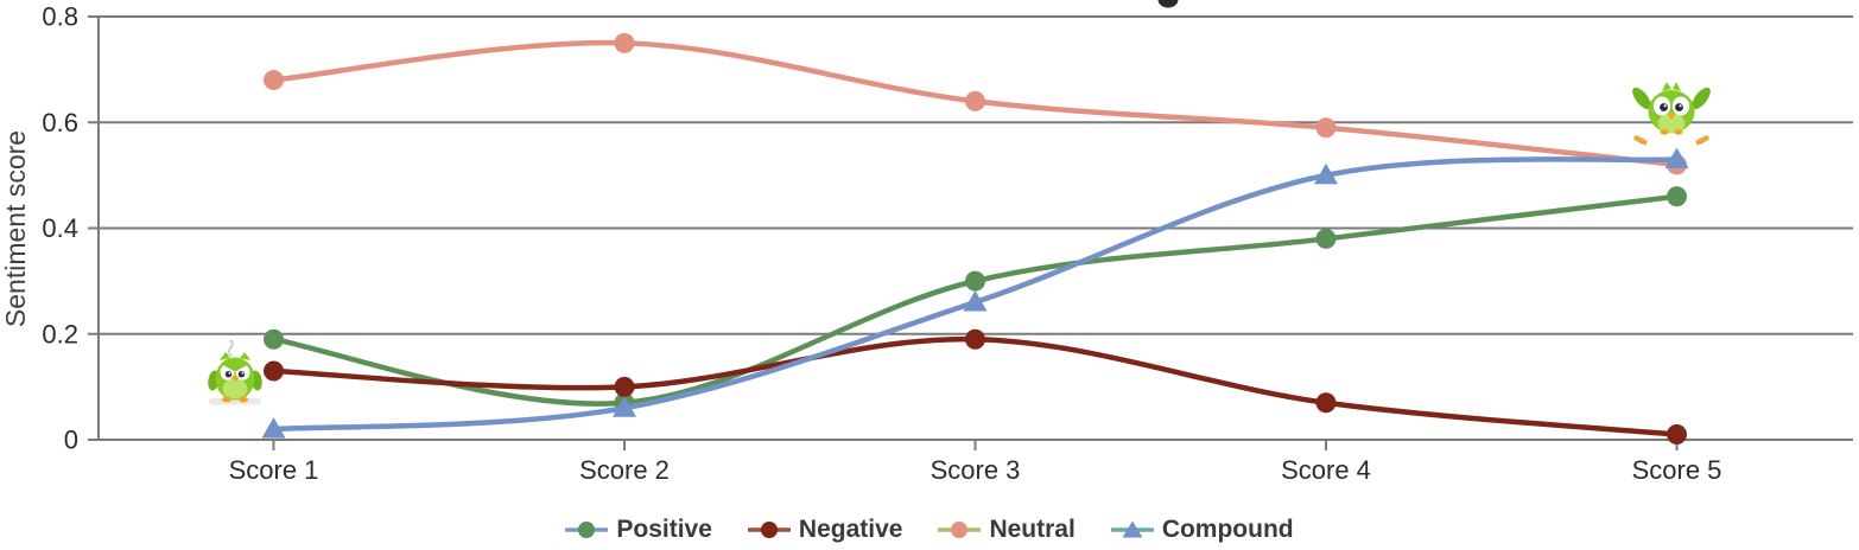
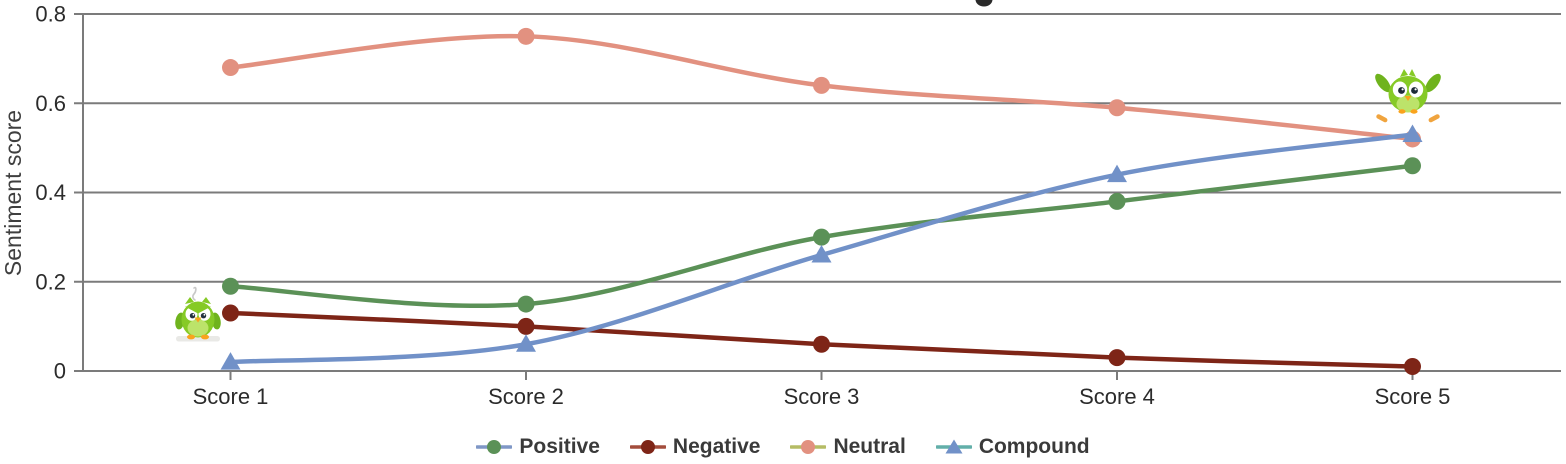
Positive/Score 2: 0.07 -> 0.15
Negative/Score 3: 0.19 -> 0.06
Negative/Score 4: 0.07 -> 0.03
Compound/Score 4: 0.50 -> 0.44
